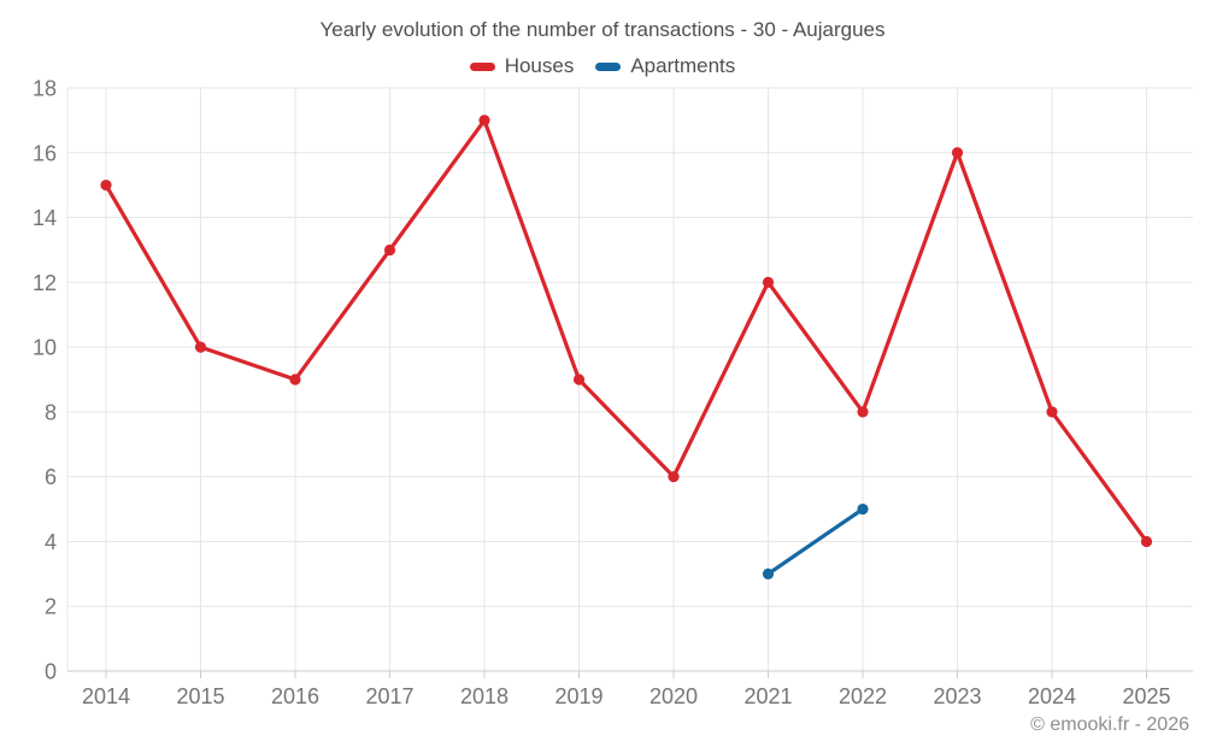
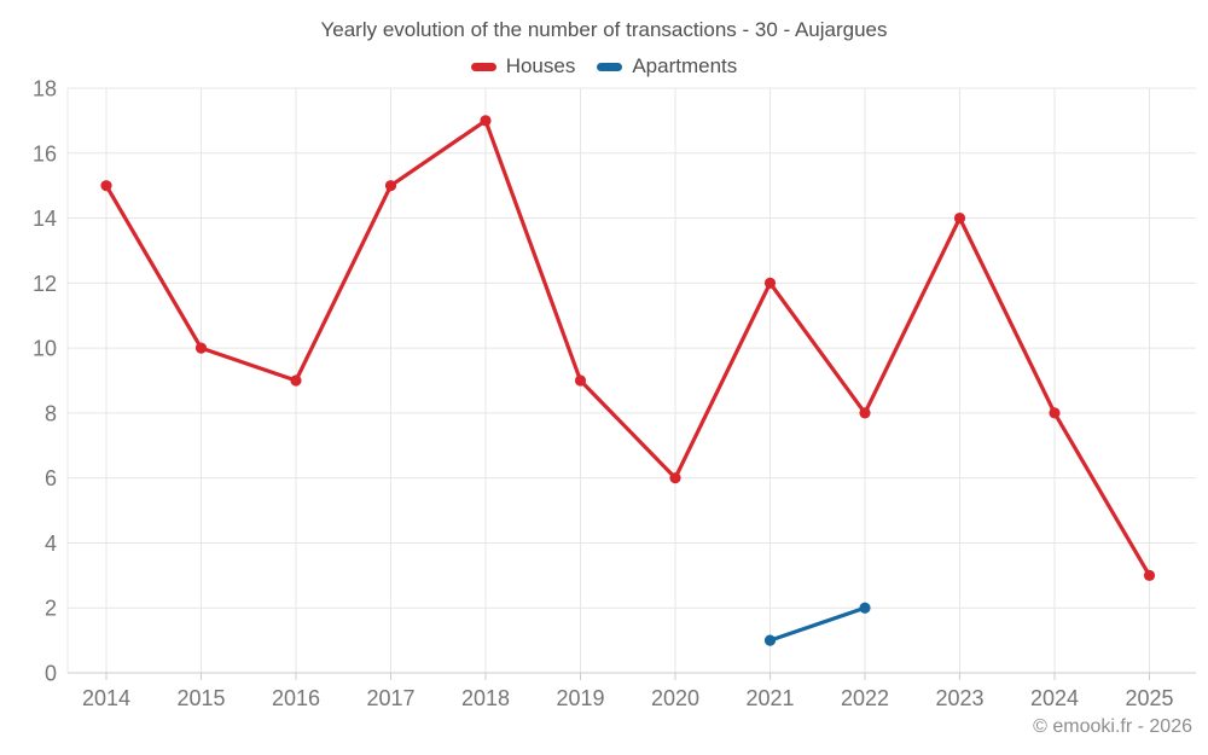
Houses/2017: 13 -> 15
Apartments/2021: 3 -> 1
Apartments/2022: 5 -> 2
Houses/2023: 16 -> 14
Houses/2025: 4 -> 3
